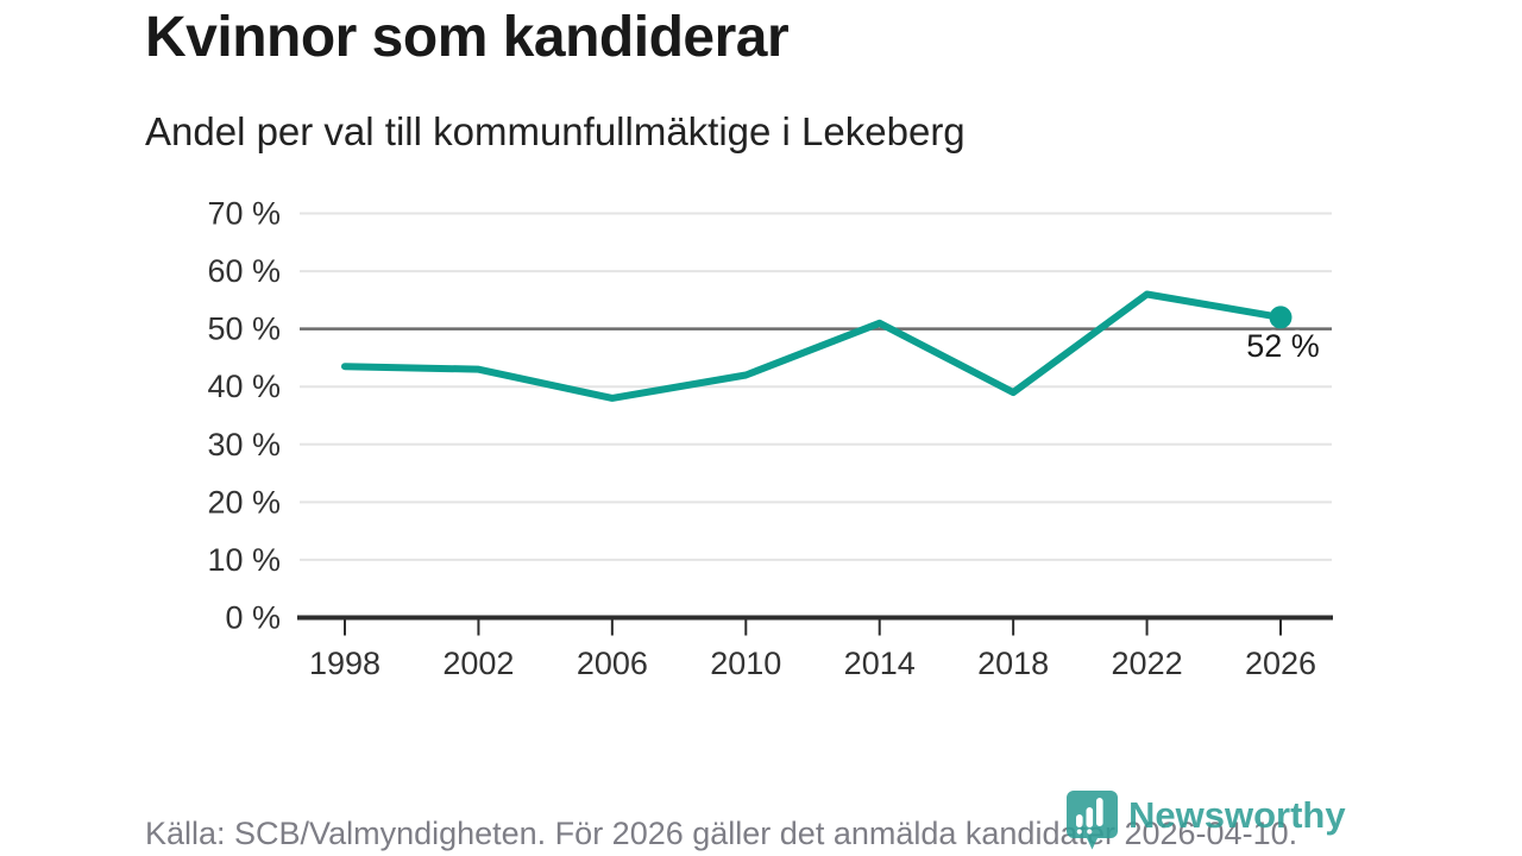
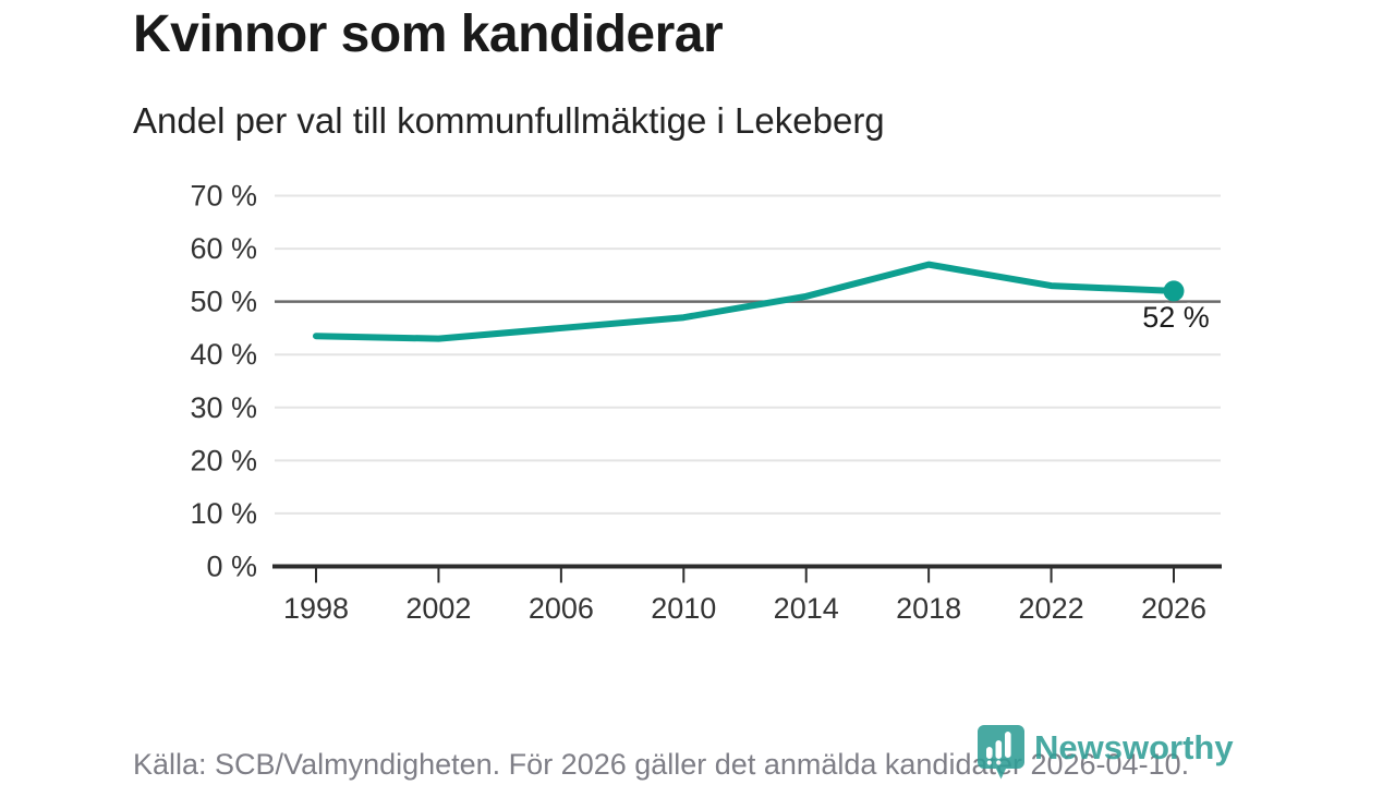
2006: 38% -> 45%
2010: 42% -> 47%
2018: 39% -> 57%
2022: 56% -> 53%
